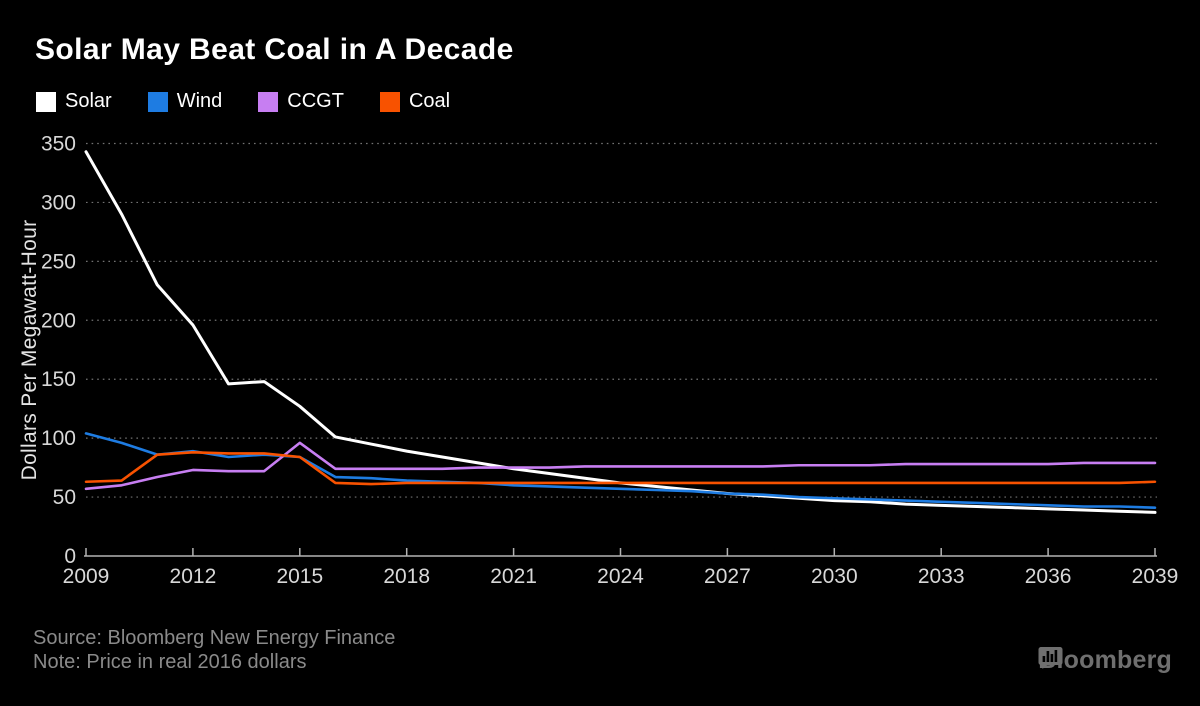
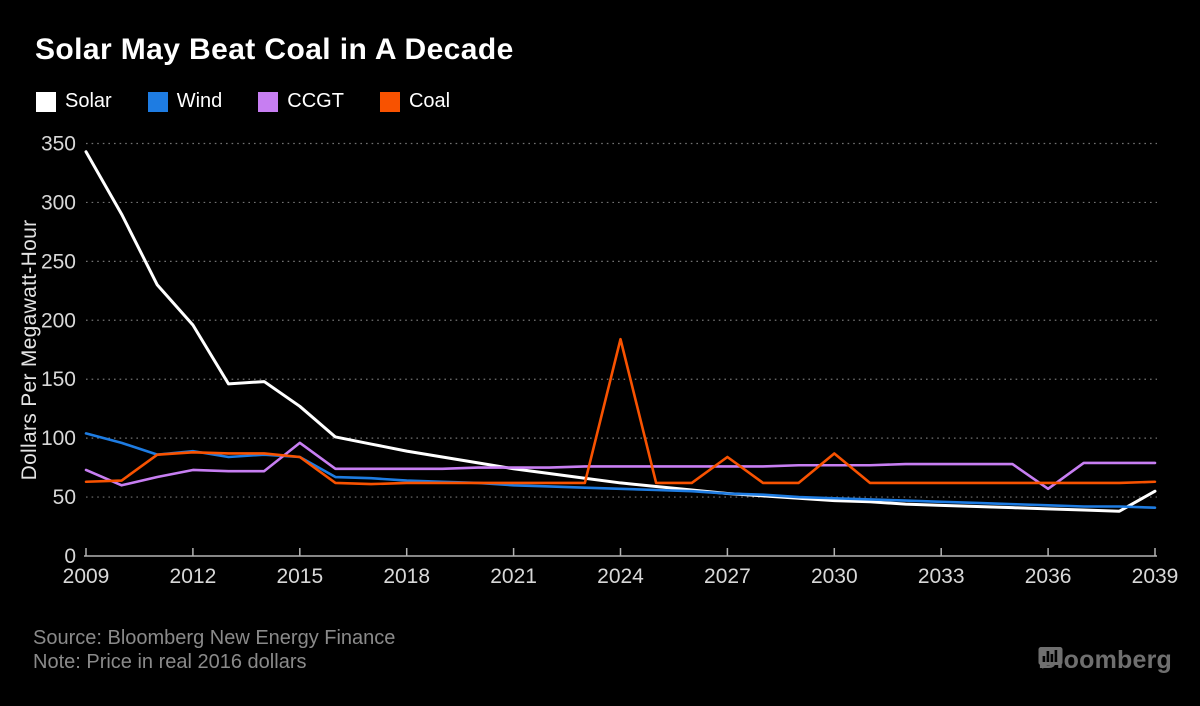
CCGT/2009: 57 -> 73
Coal/2024: 62 -> 184
Coal/2027: 62 -> 84
Coal/2030: 62 -> 87
CCGT/2036: 78 -> 57
Solar/2039: 37 -> 55
